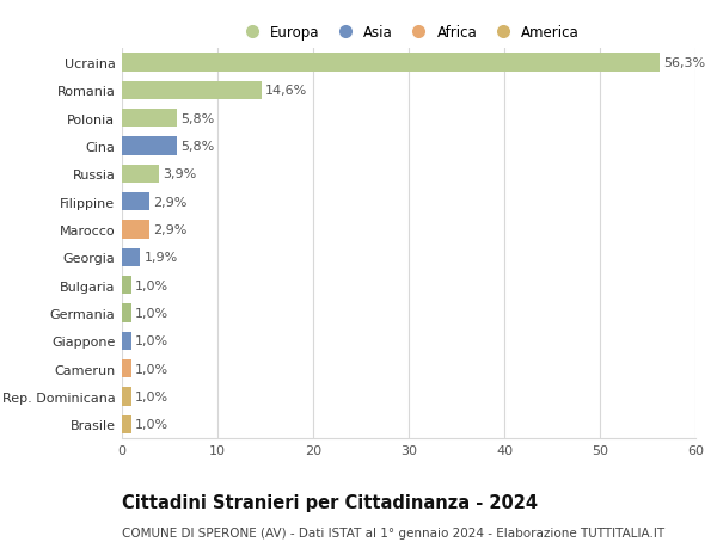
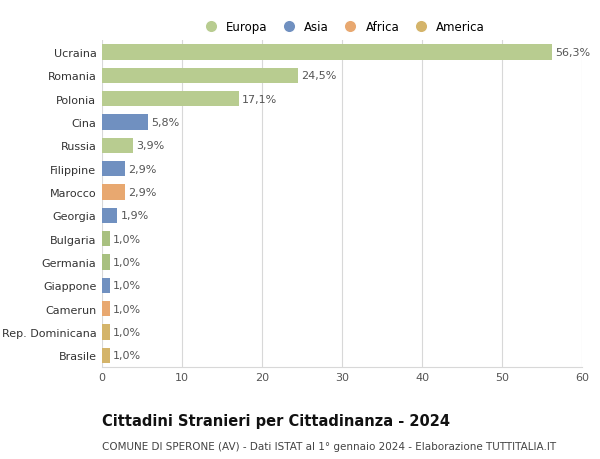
Romania: 14,6% -> 24,5%
Polonia: 5,8% -> 17,1%
